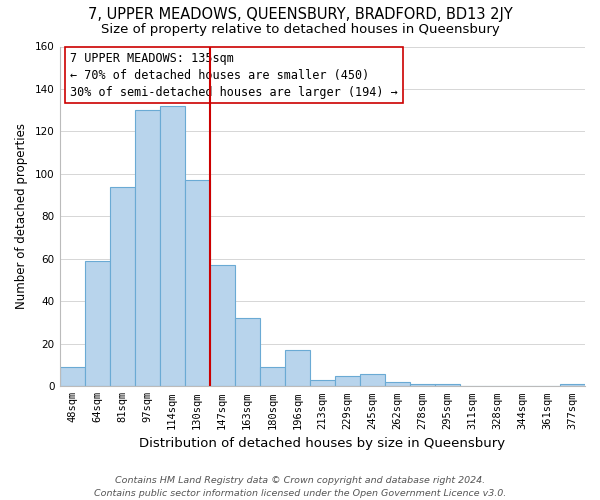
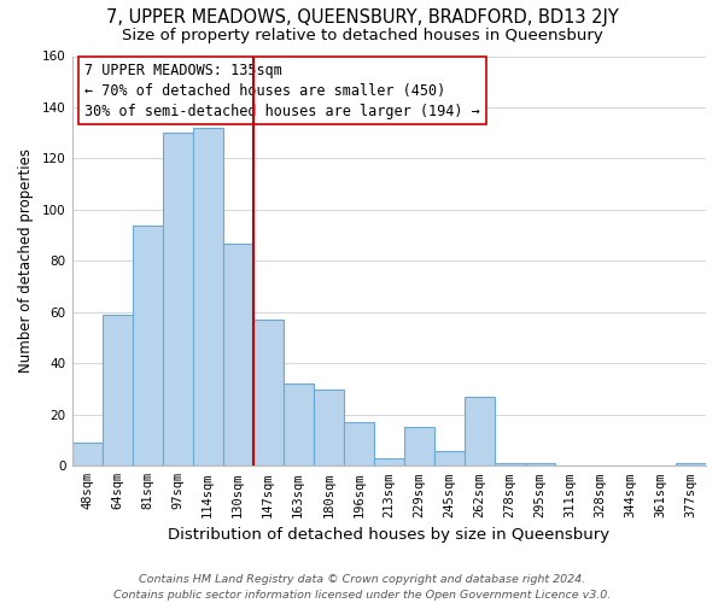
130sqm: 97 -> 87
180sqm: 9 -> 30
229sqm: 5 -> 15
262sqm: 2 -> 27
